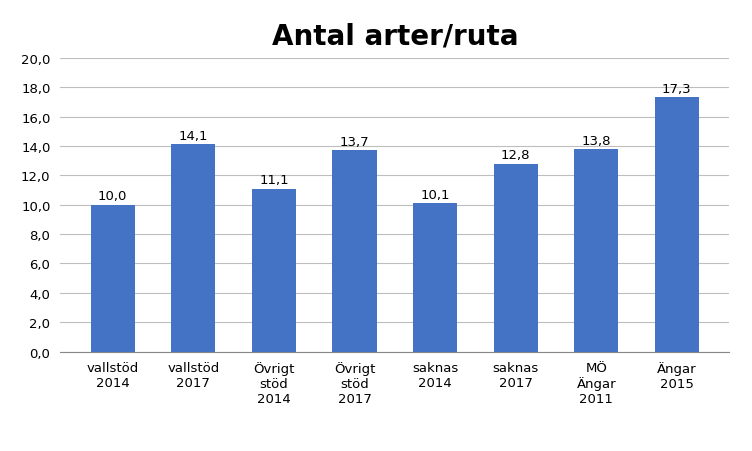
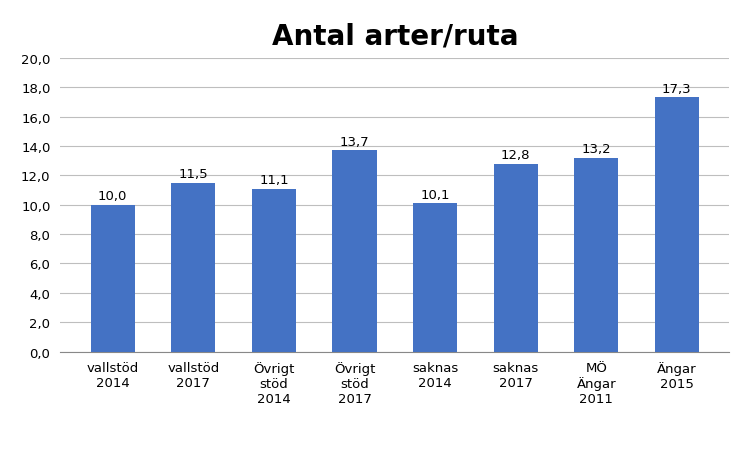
vallstöd 2017: 14,1 -> 11,5
MÖ Ängar 2011: 13,8 -> 13,2
